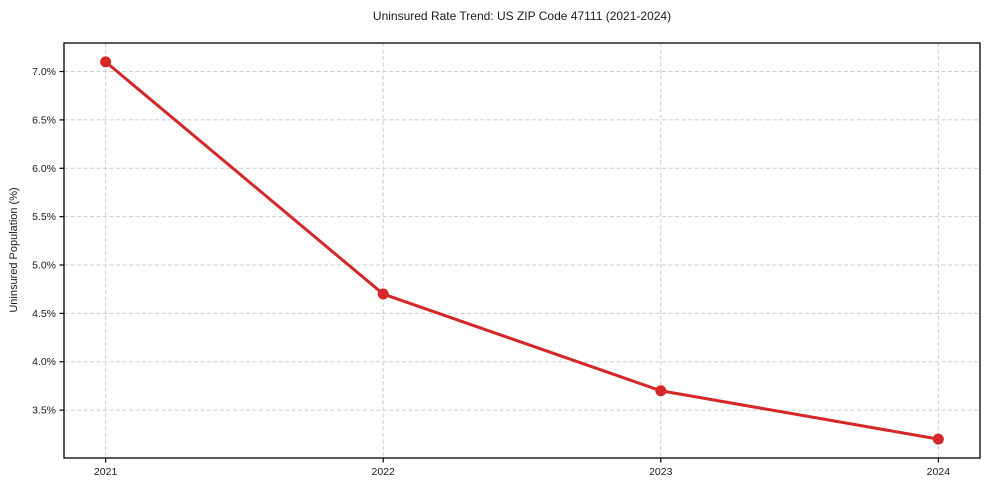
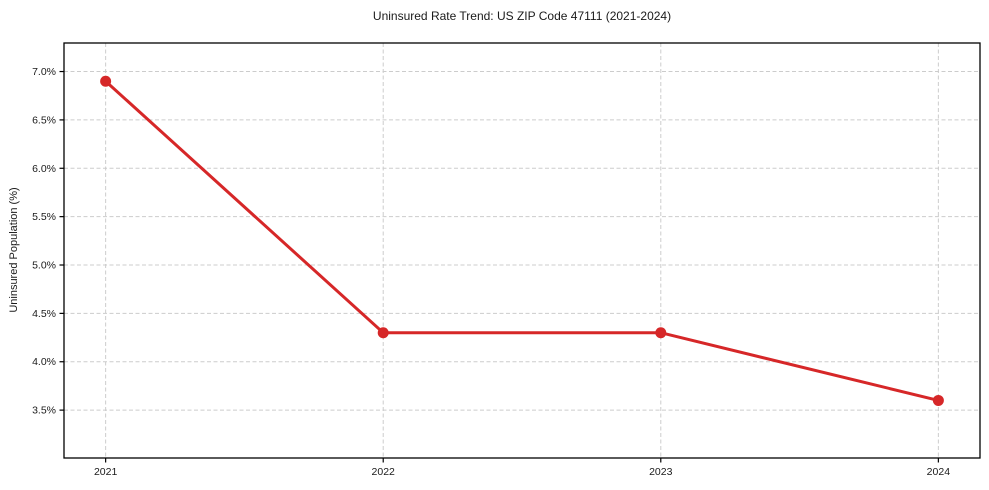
2021: 7.1% -> 6.9%
2022: 4.7% -> 4.3%
2023: 3.7% -> 4.3%
2024: 3.2% -> 3.6%
